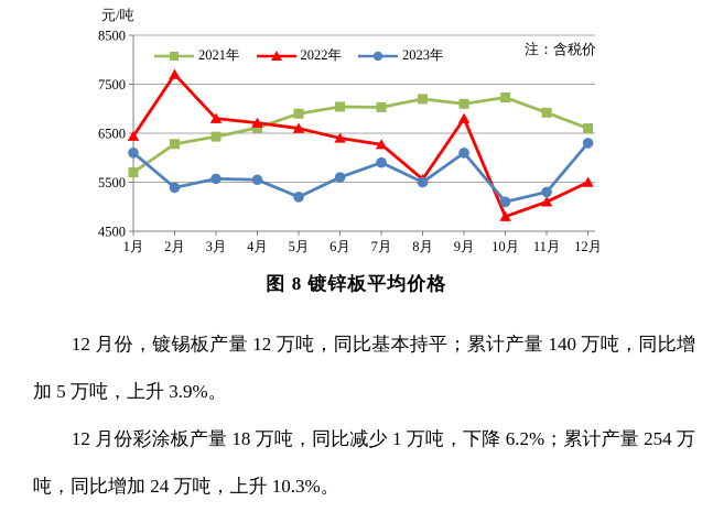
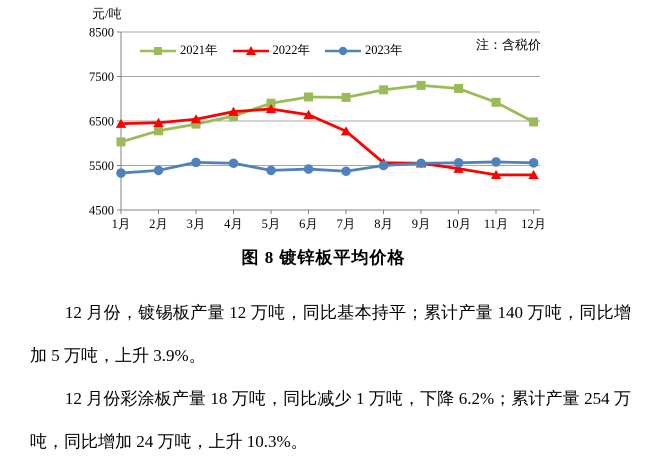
2021年/1月: 5700 -> 6000
2023年/1月: 6100 -> 5300
2022年/2月: 7700 -> 6500
2022年/3月: 6800 -> 6500
2022年/5月: 6600 -> 6800
2023年/5月: 5200 -> 5400
2022年/6月: 6400 -> 6600
2023年/6月: 5600 -> 5400
2023年/7月: 5900 -> 5400
2021年/9月: 7100 -> 7300
2022年/9月: 6800 -> 5600
2023年/9月: 6100 -> 5600
2022年/10月: 4800 -> 5400
2023年/10月: 5100 -> 5600
2022年/11月: 5100 -> 5300
2023年/11月: 5300 -> 5600
2021年/12月: 6600 -> 6500
2022年/12月: 5500 -> 5300
2023年/12月: 6300 -> 5600
